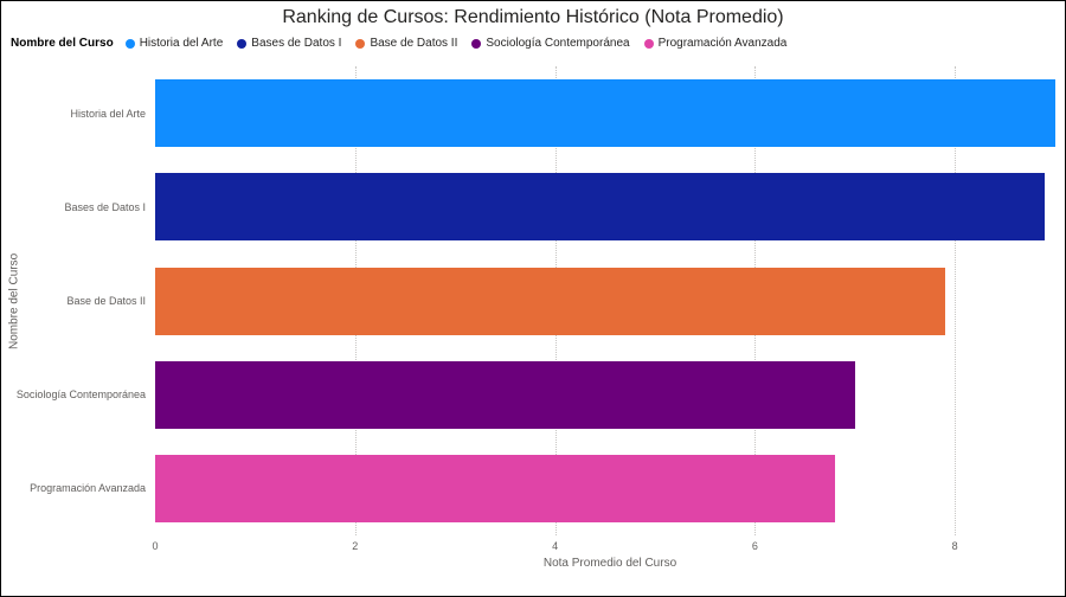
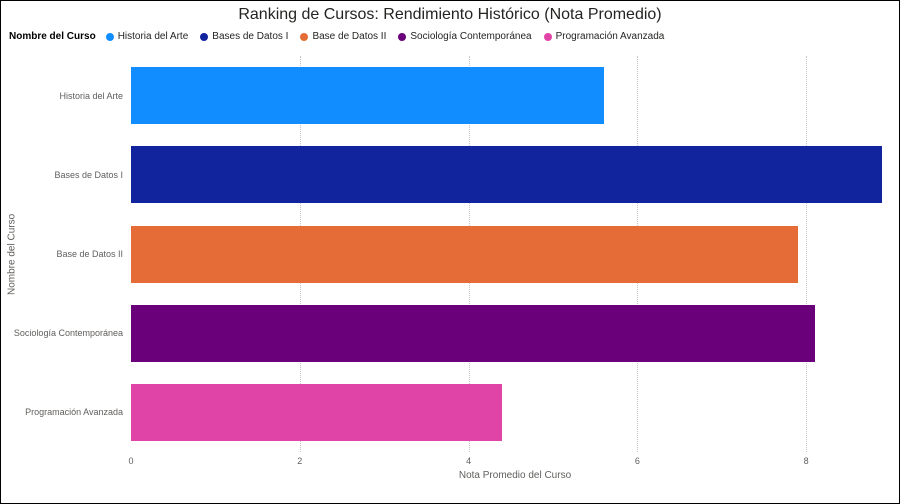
Historia del Arte: 9.0 -> 5.6
Sociología Contemporánea: 7.0 -> 8.1
Programación Avanzada: 6.8 -> 4.4
